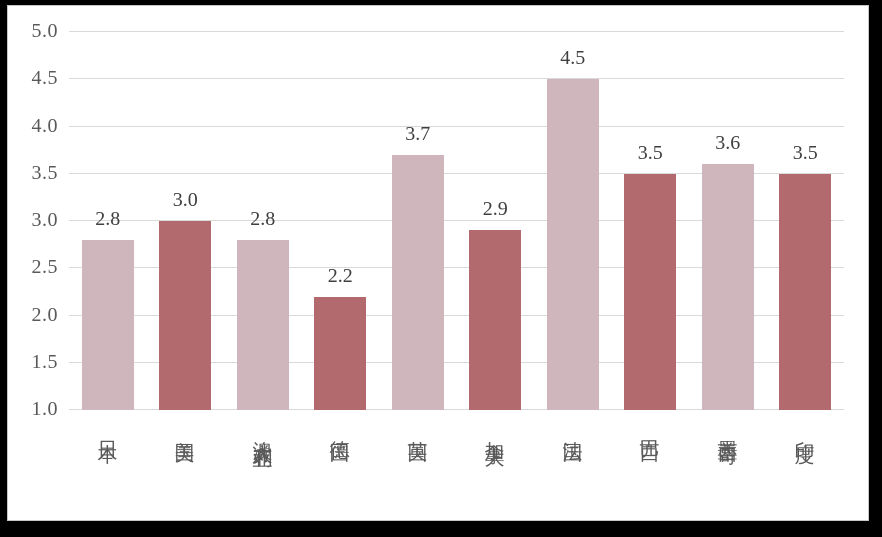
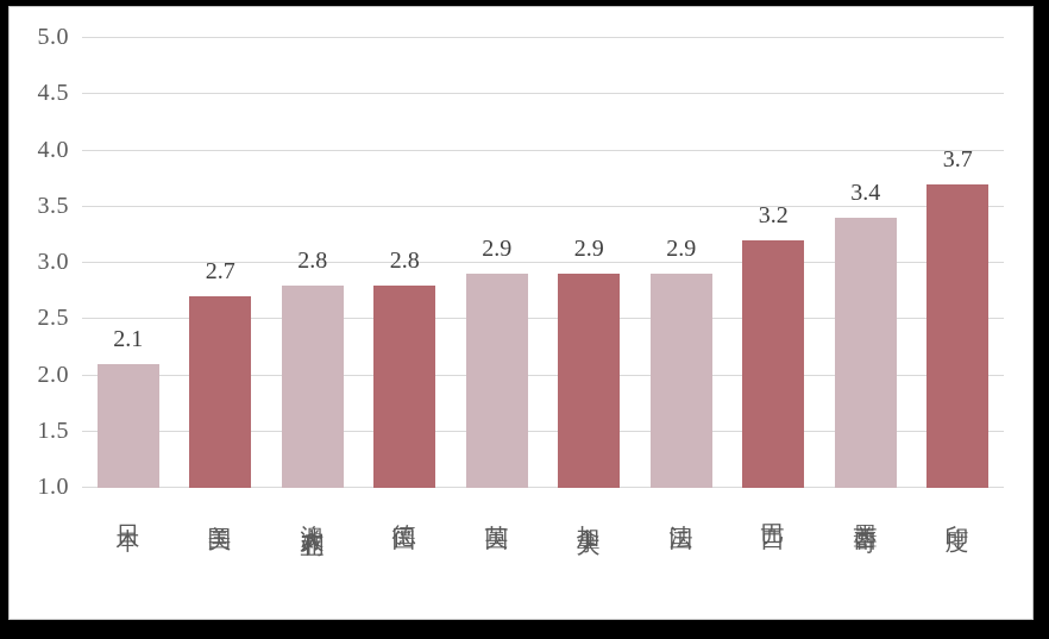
日本: 2.8 -> 2.1
美国: 3.0 -> 2.7
德国: 2.2 -> 2.8
英国: 3.7 -> 2.9
法国: 4.5 -> 2.9
巴西: 3.5 -> 3.2
墨西哥: 3.6 -> 3.4
印度: 3.5 -> 3.7
